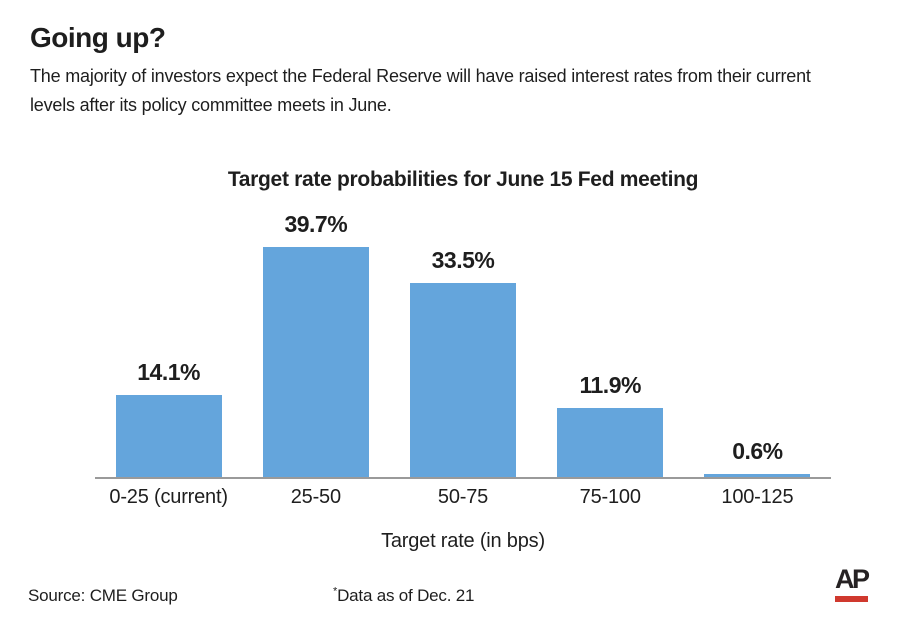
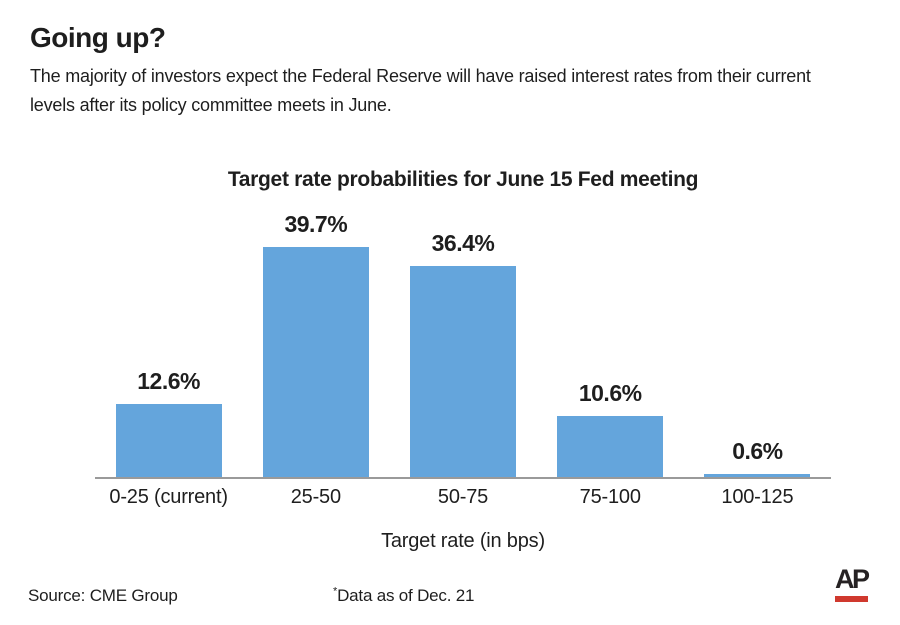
0-25 (current): 14.1% -> 12.6%
50-75: 33.5% -> 36.4%
75-100: 11.9% -> 10.6%
